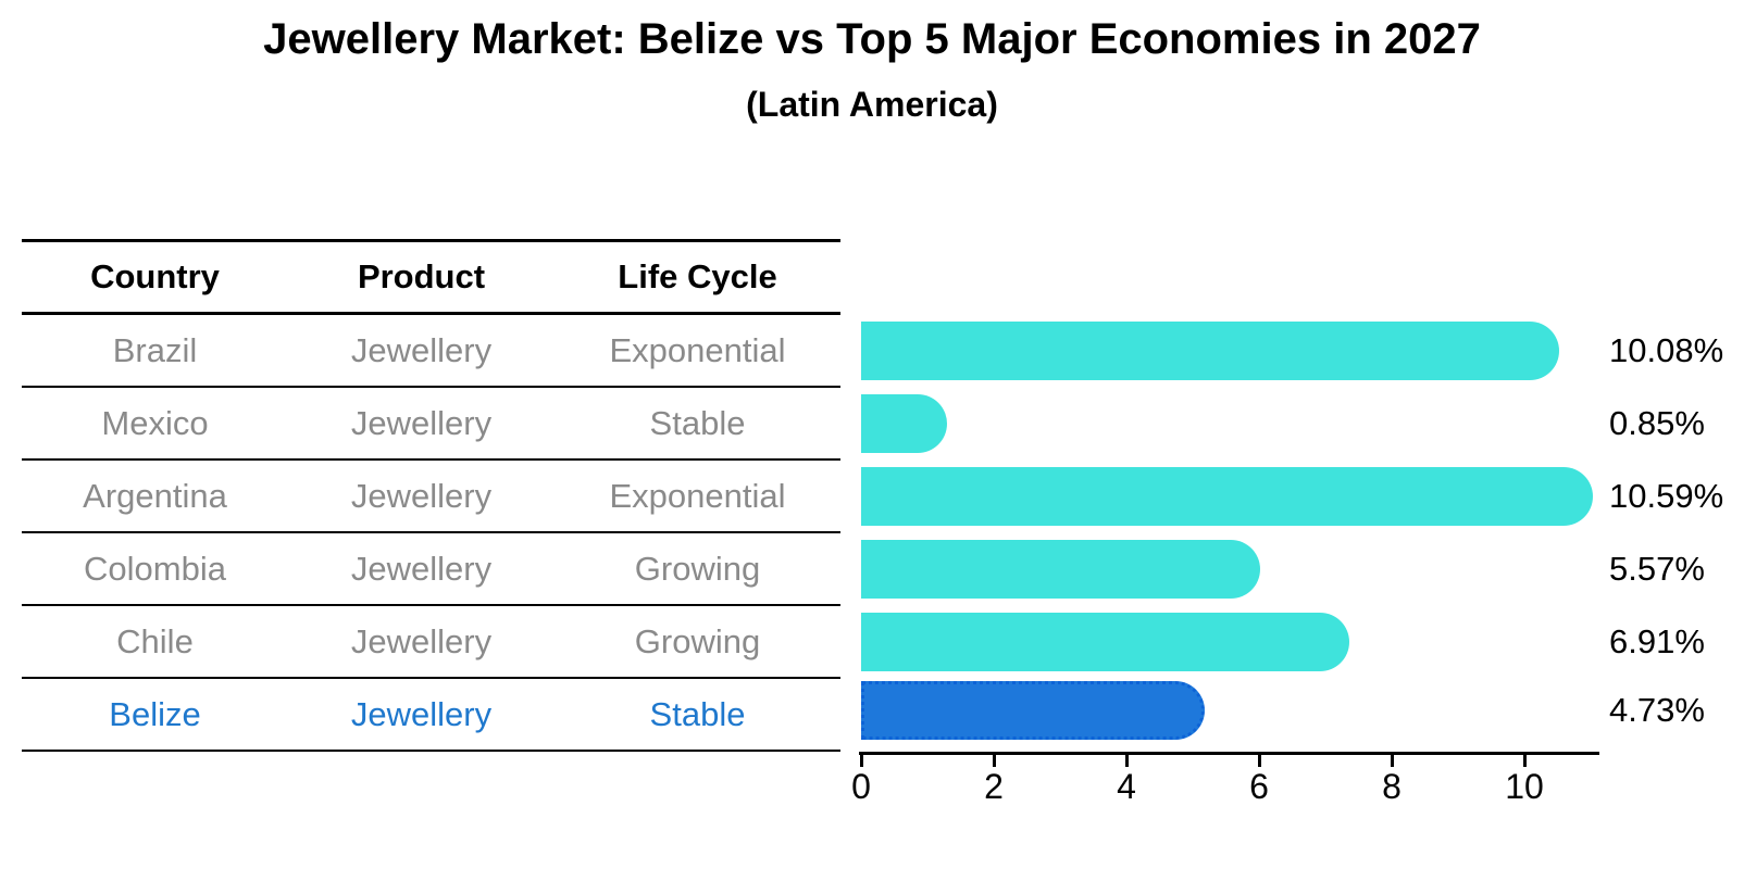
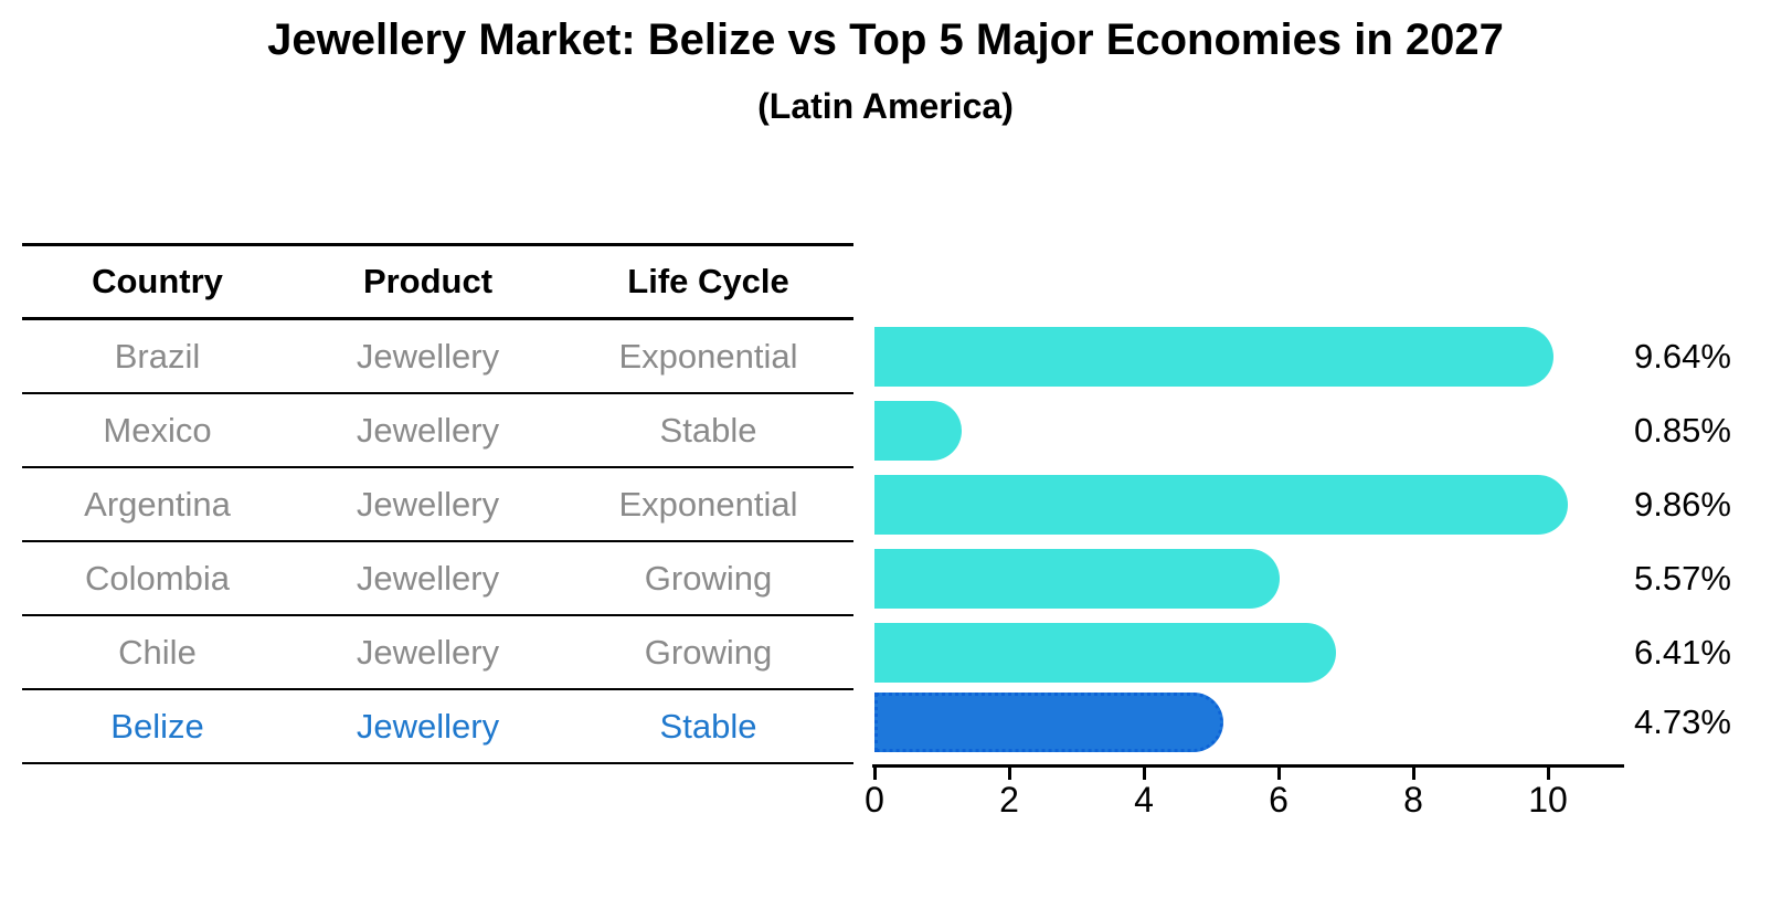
Brazil: 10.08% -> 9.64%
Argentina: 10.59% -> 9.86%
Chile: 6.91% -> 6.41%
